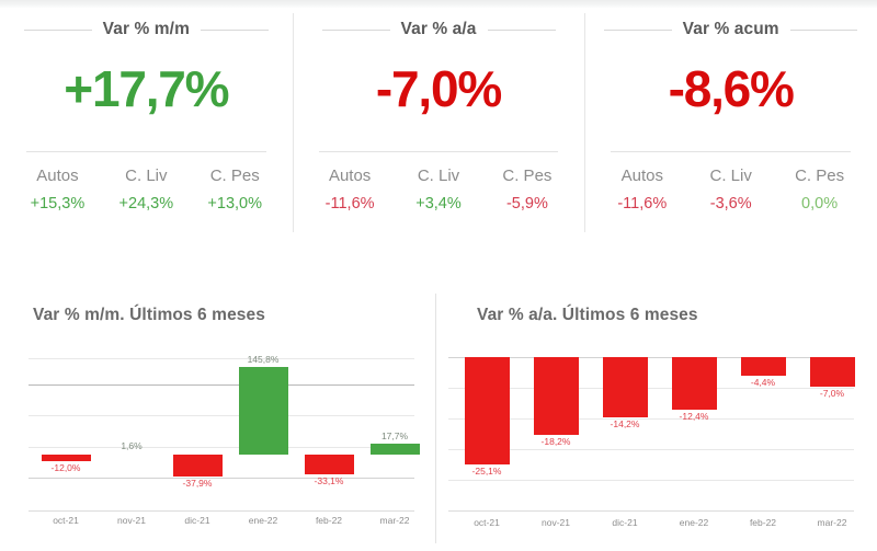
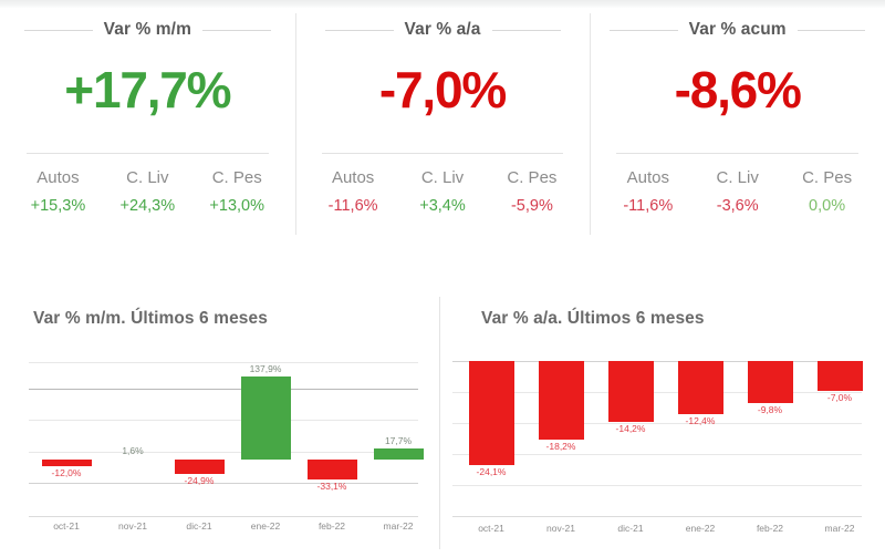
Var % m/m. Últimos 6 meses/dic-21: -37,9% -> -24,9%
Var % m/m. Últimos 6 meses/ene-22: 145,8% -> 137,9%
Var % a/a. Últimos 6 meses/oct-21: -25,1% -> -24,1%
Var % a/a. Últimos 6 meses/feb-22: -4,4% -> -9,8%
